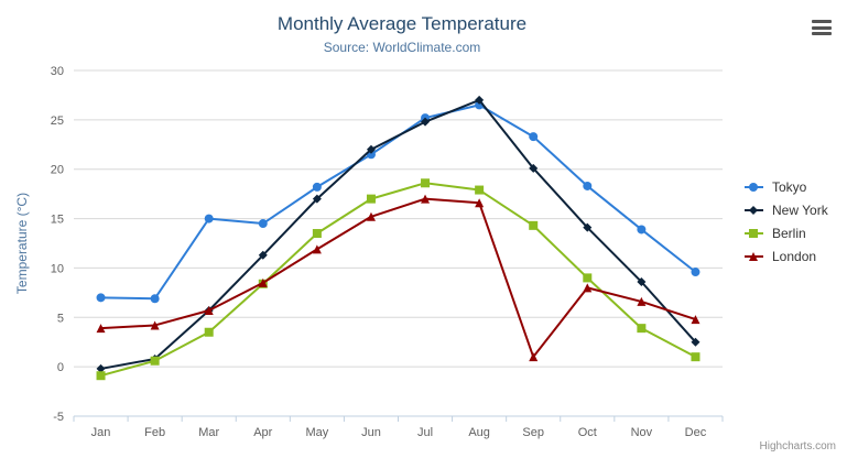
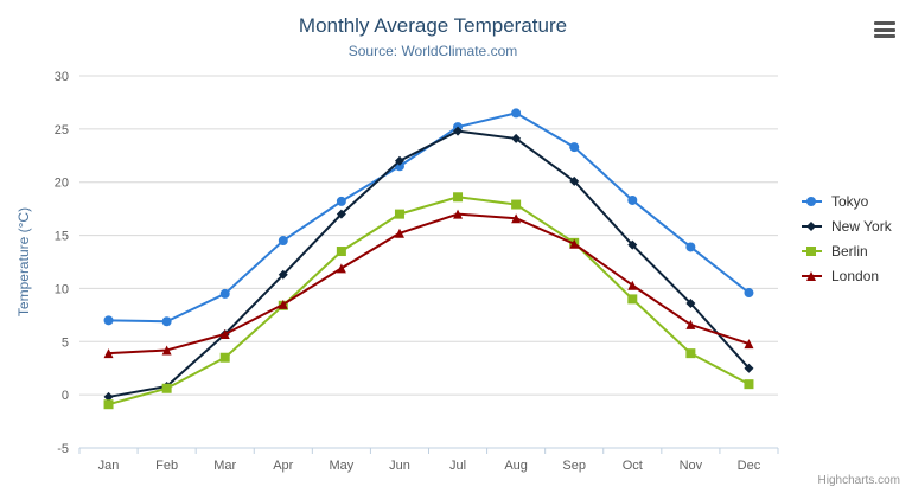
Tokyo/Mar: 15 -> 10
New York/Aug: 27 -> 24
London/Sep: 1 -> 14
London/Oct: 8 -> 10
